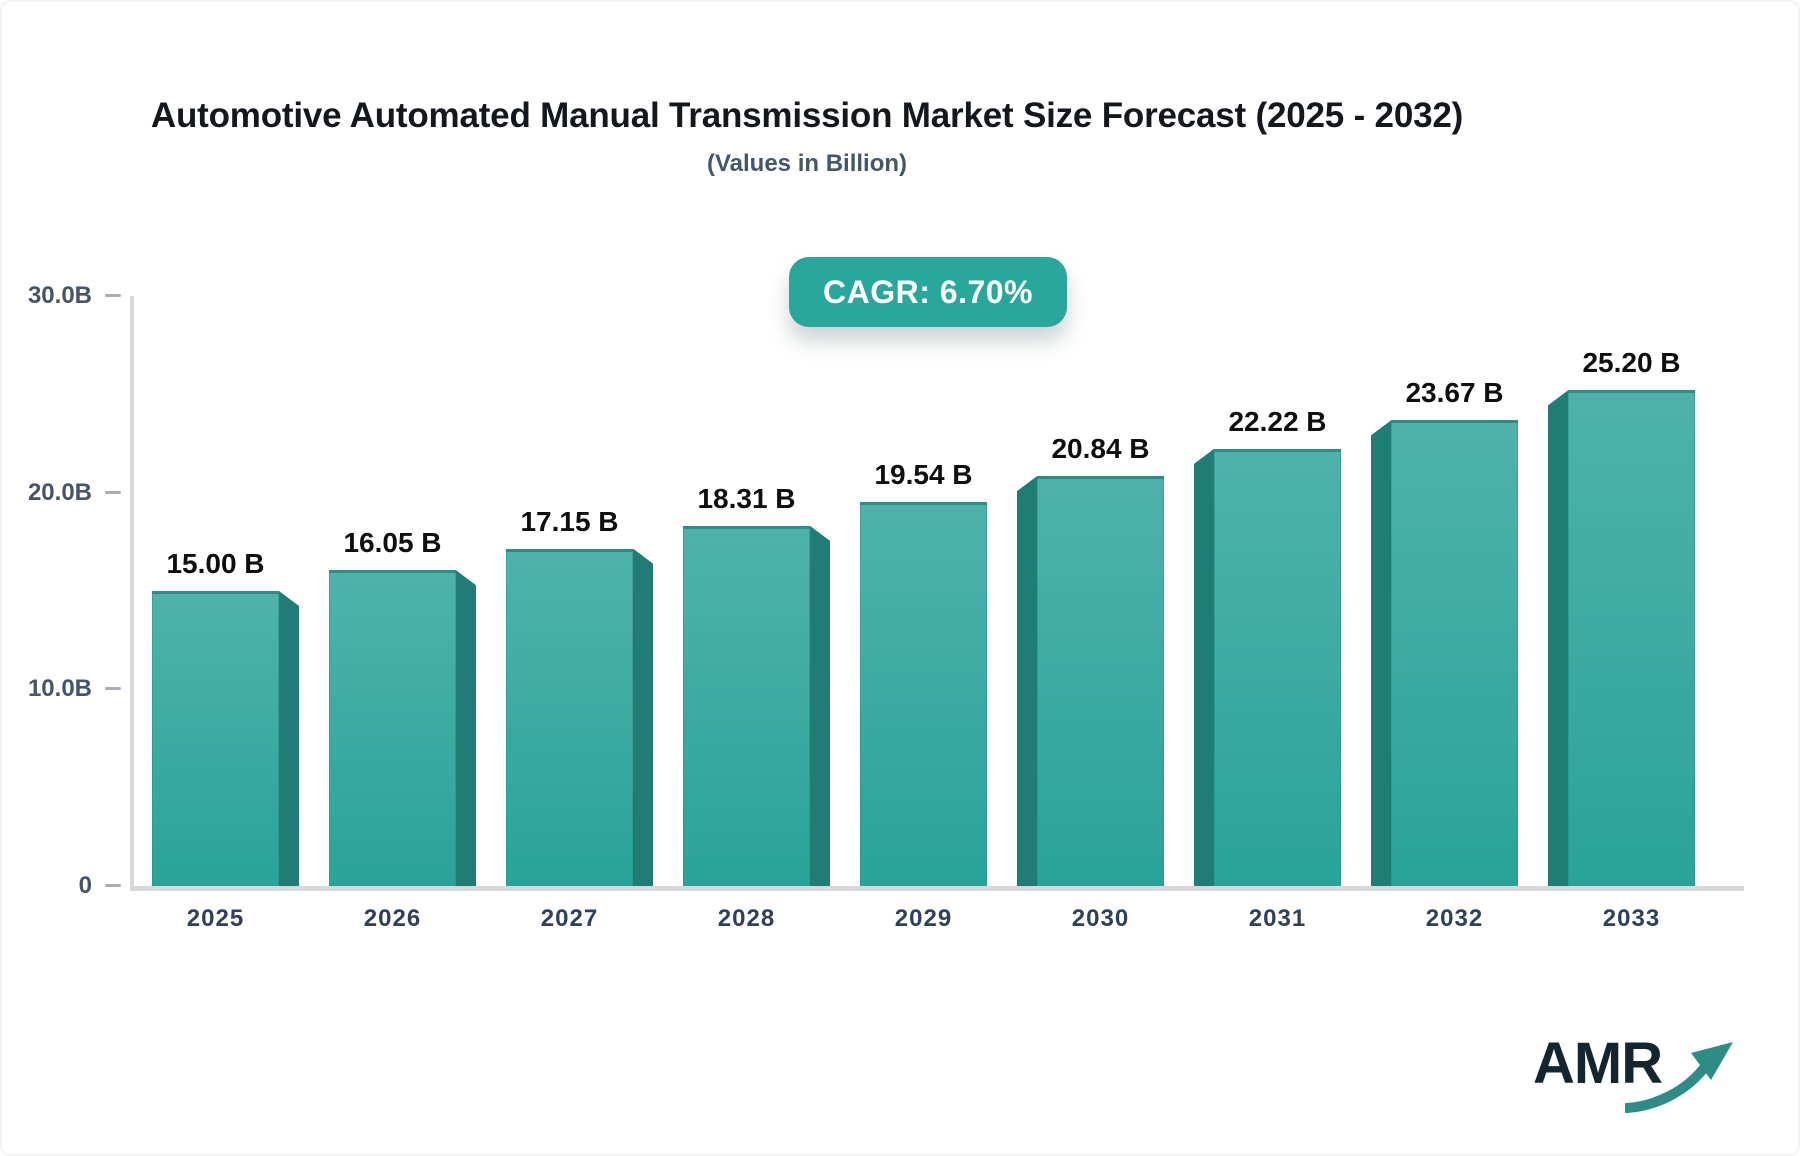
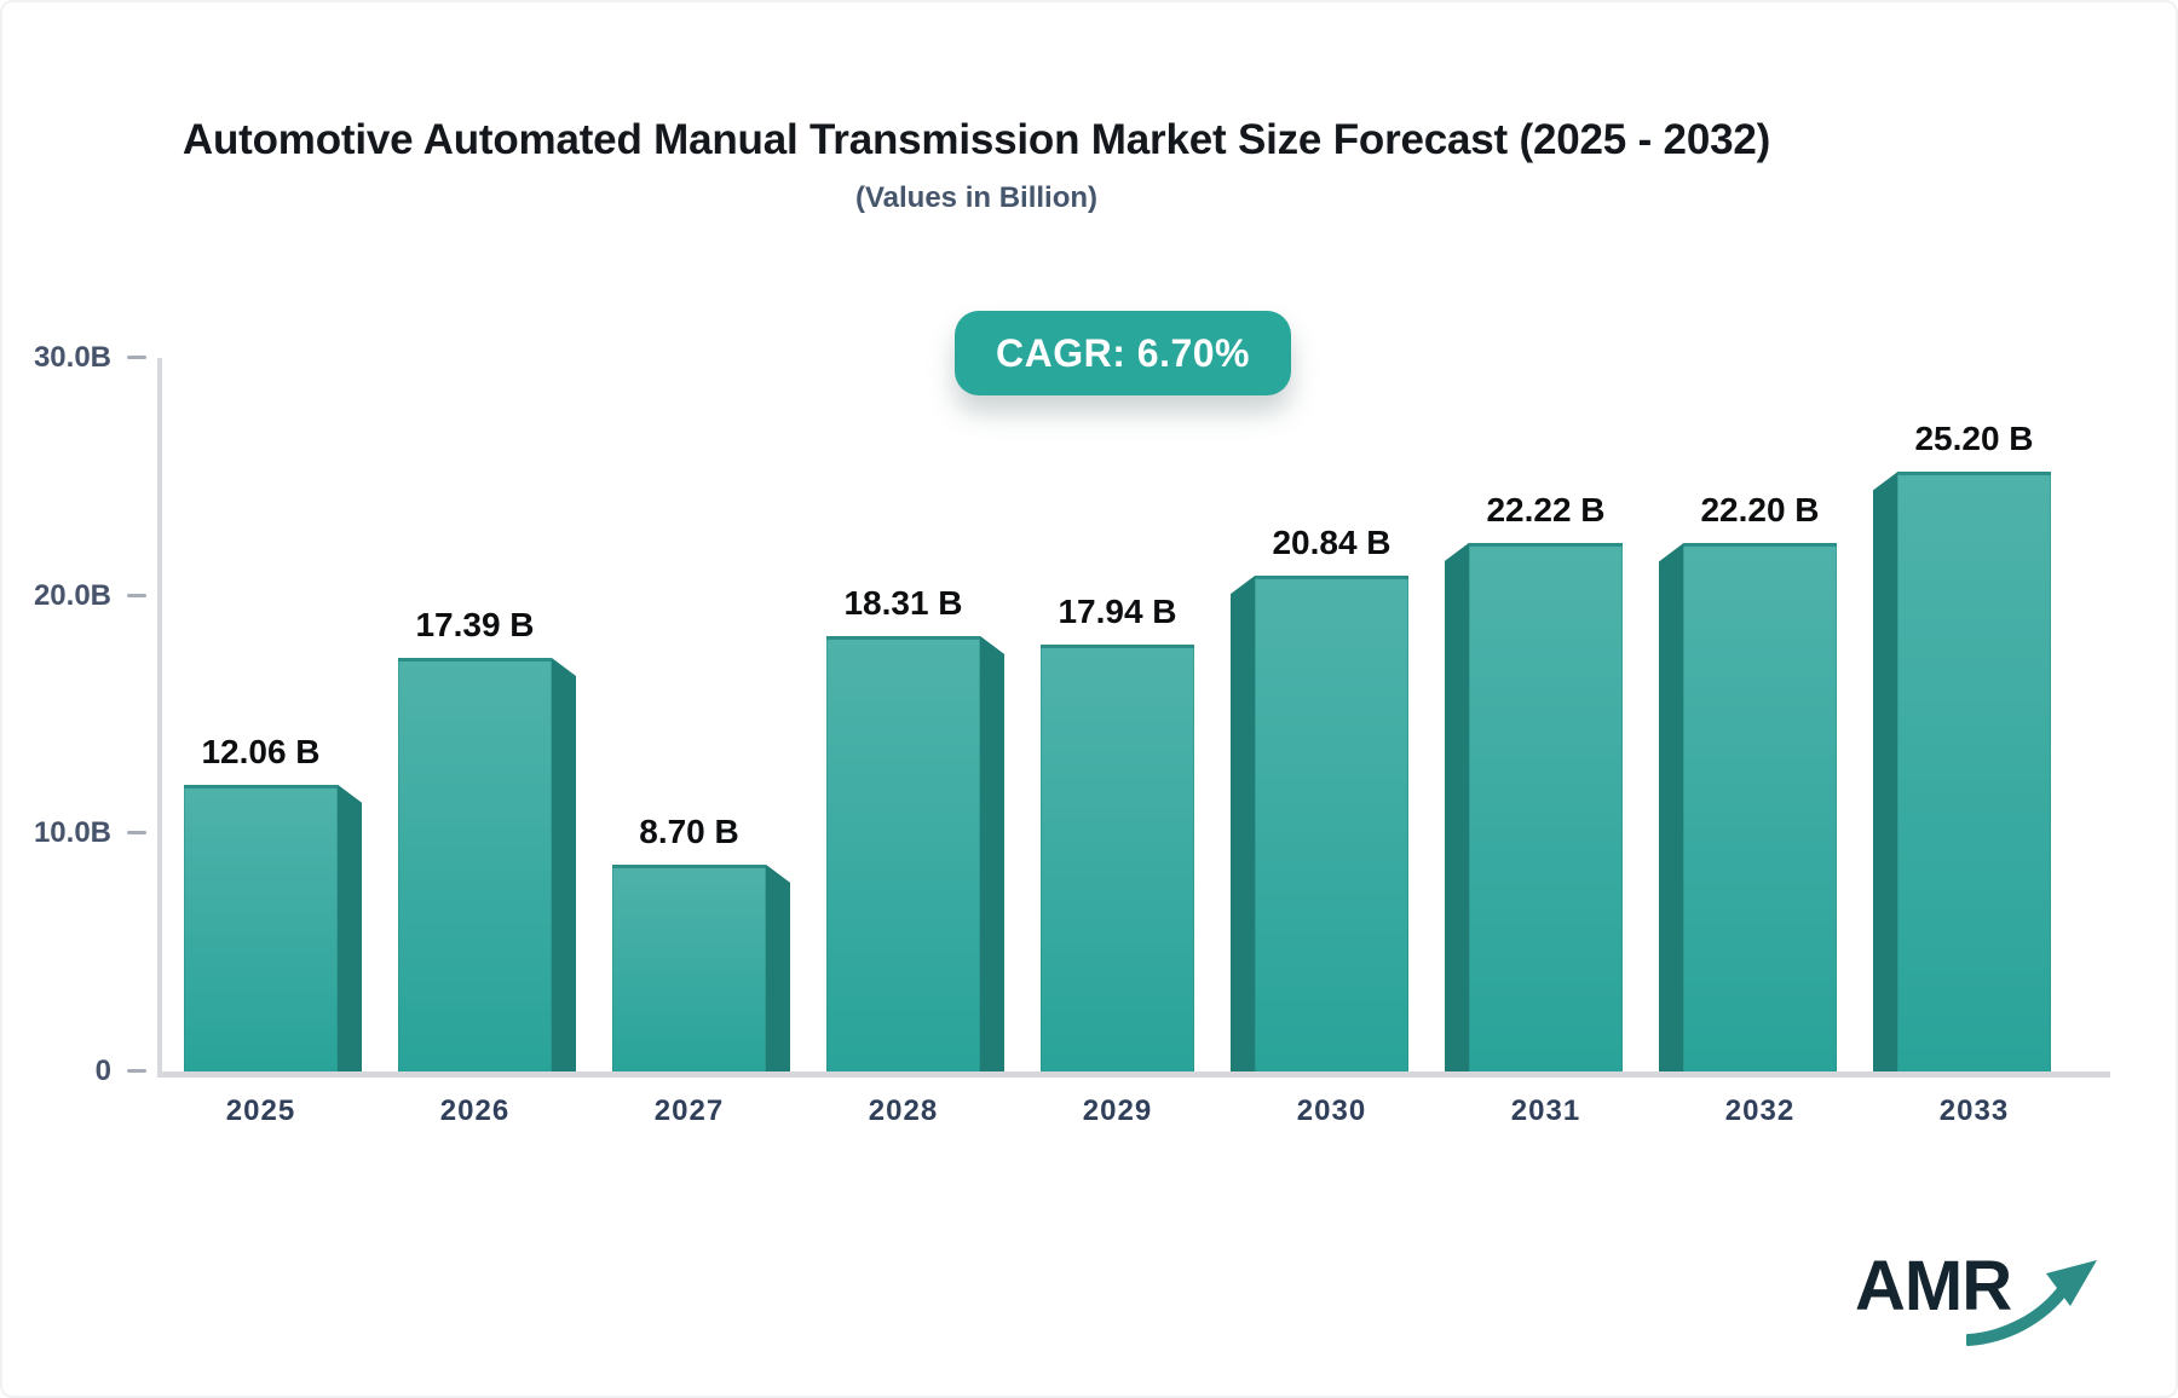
2025: 15.00 -> 12.06
2026: 16.05 -> 17.39
2027: 17.15 -> 8.70
2029: 19.54 -> 17.94
2032: 23.67 -> 22.20
